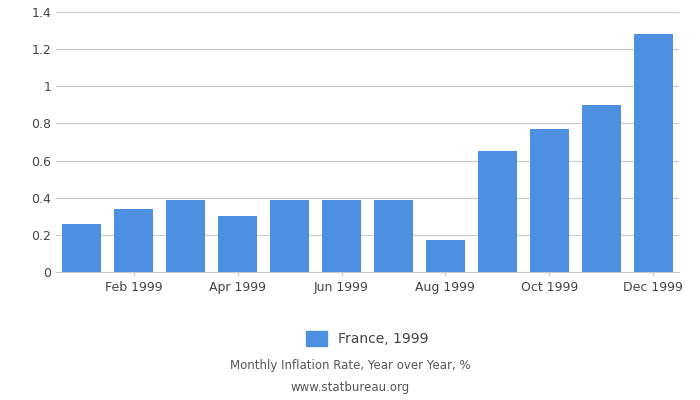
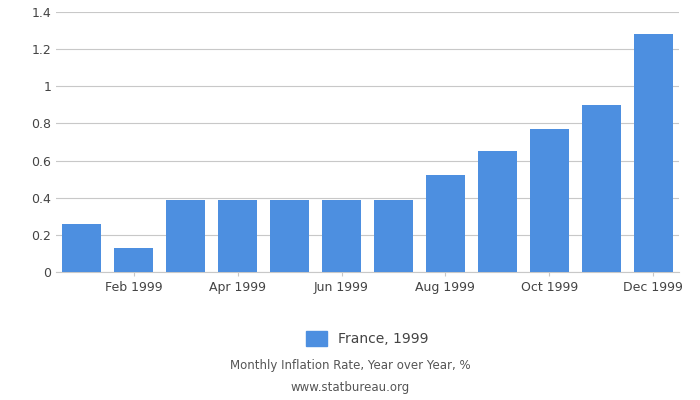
Feb 1999: 0.34 -> 0.13
Apr 1999: 0.30 -> 0.39
Aug 1999: 0.17 -> 0.52
